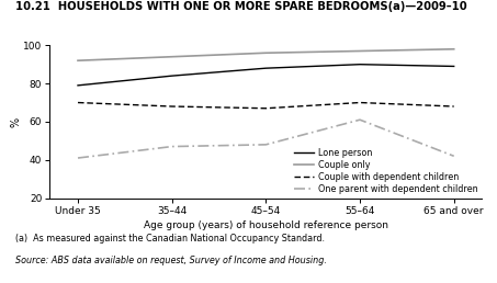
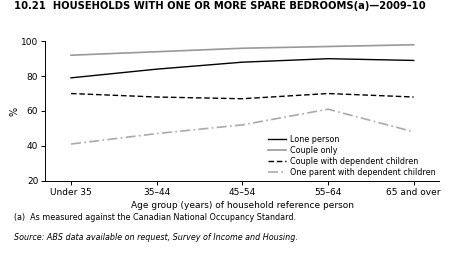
One parent with dependent children/45–54: 48 -> 52
One parent with dependent children/65 and over: 42 -> 48
